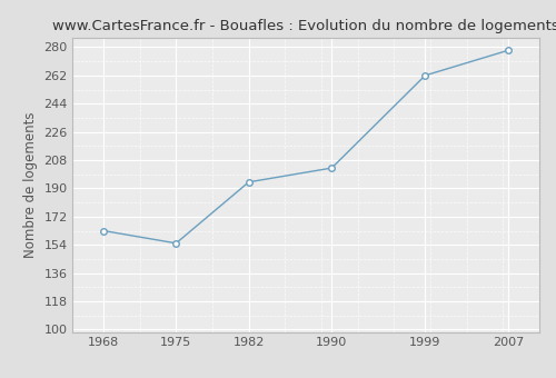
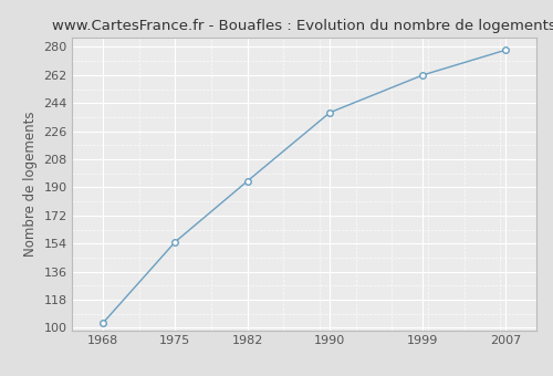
1968: 163 -> 103
1990: 203 -> 238
